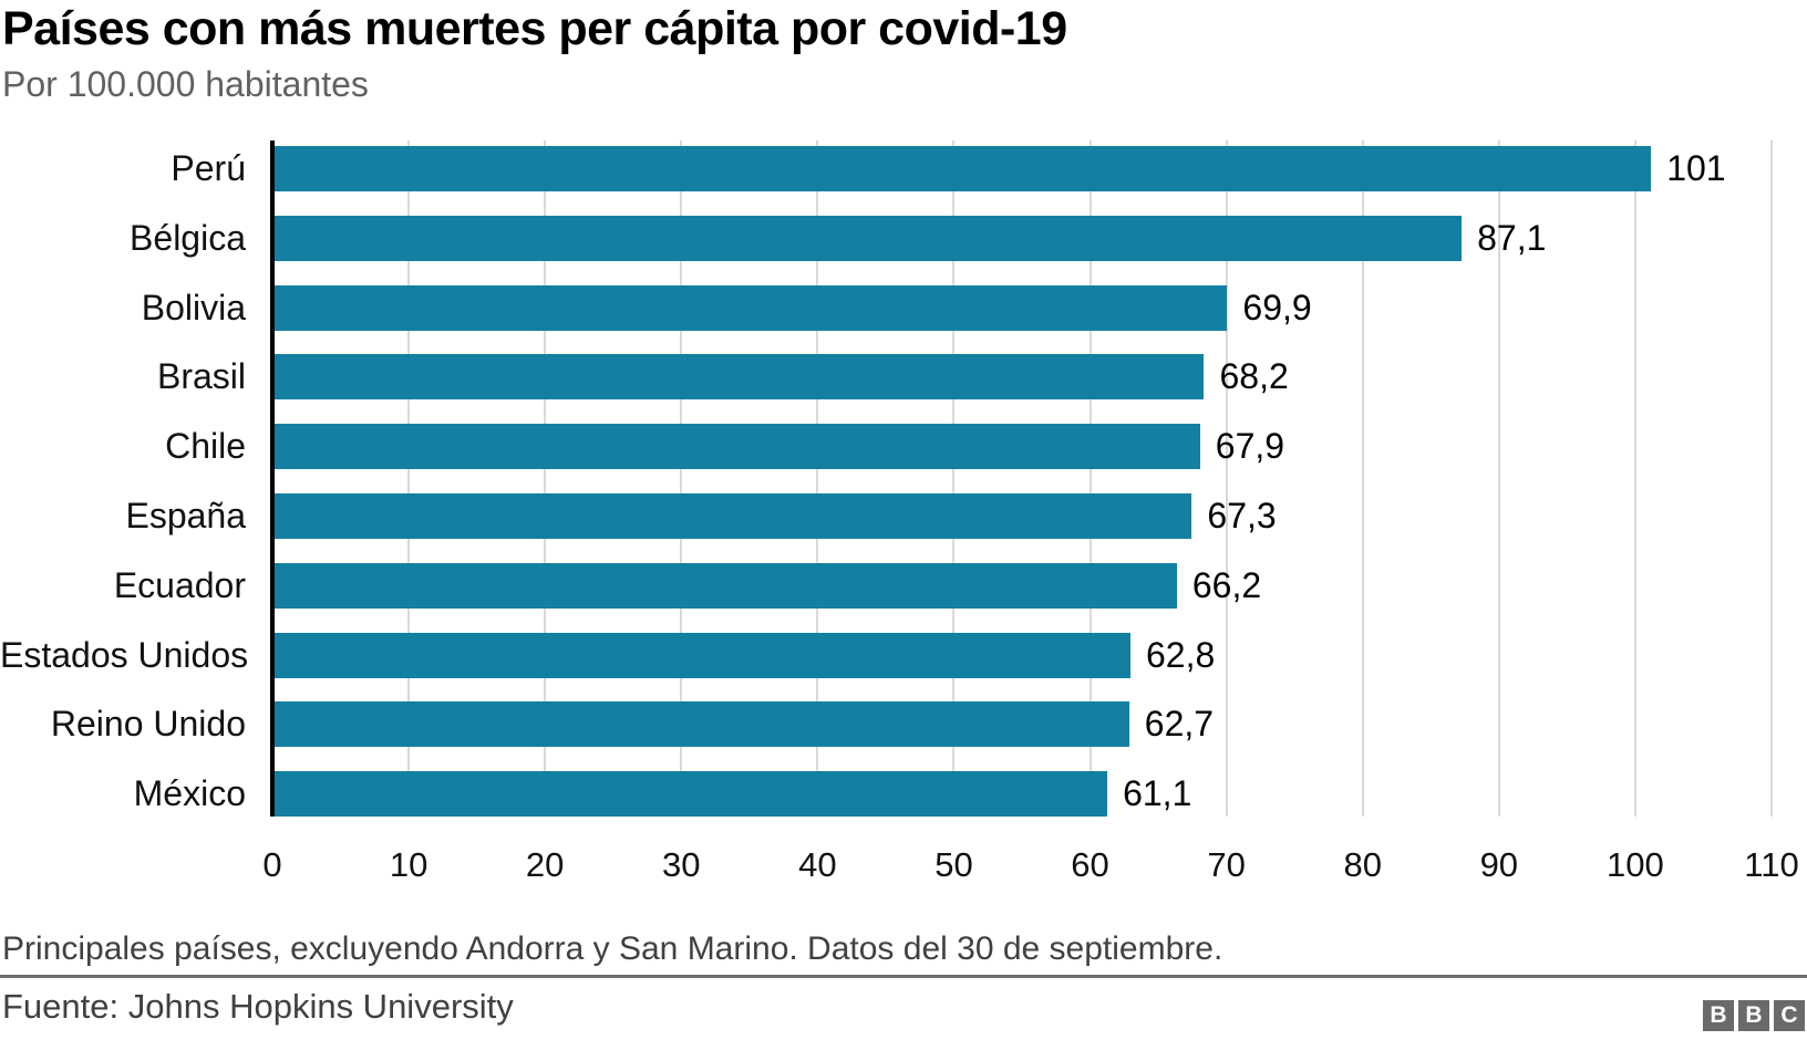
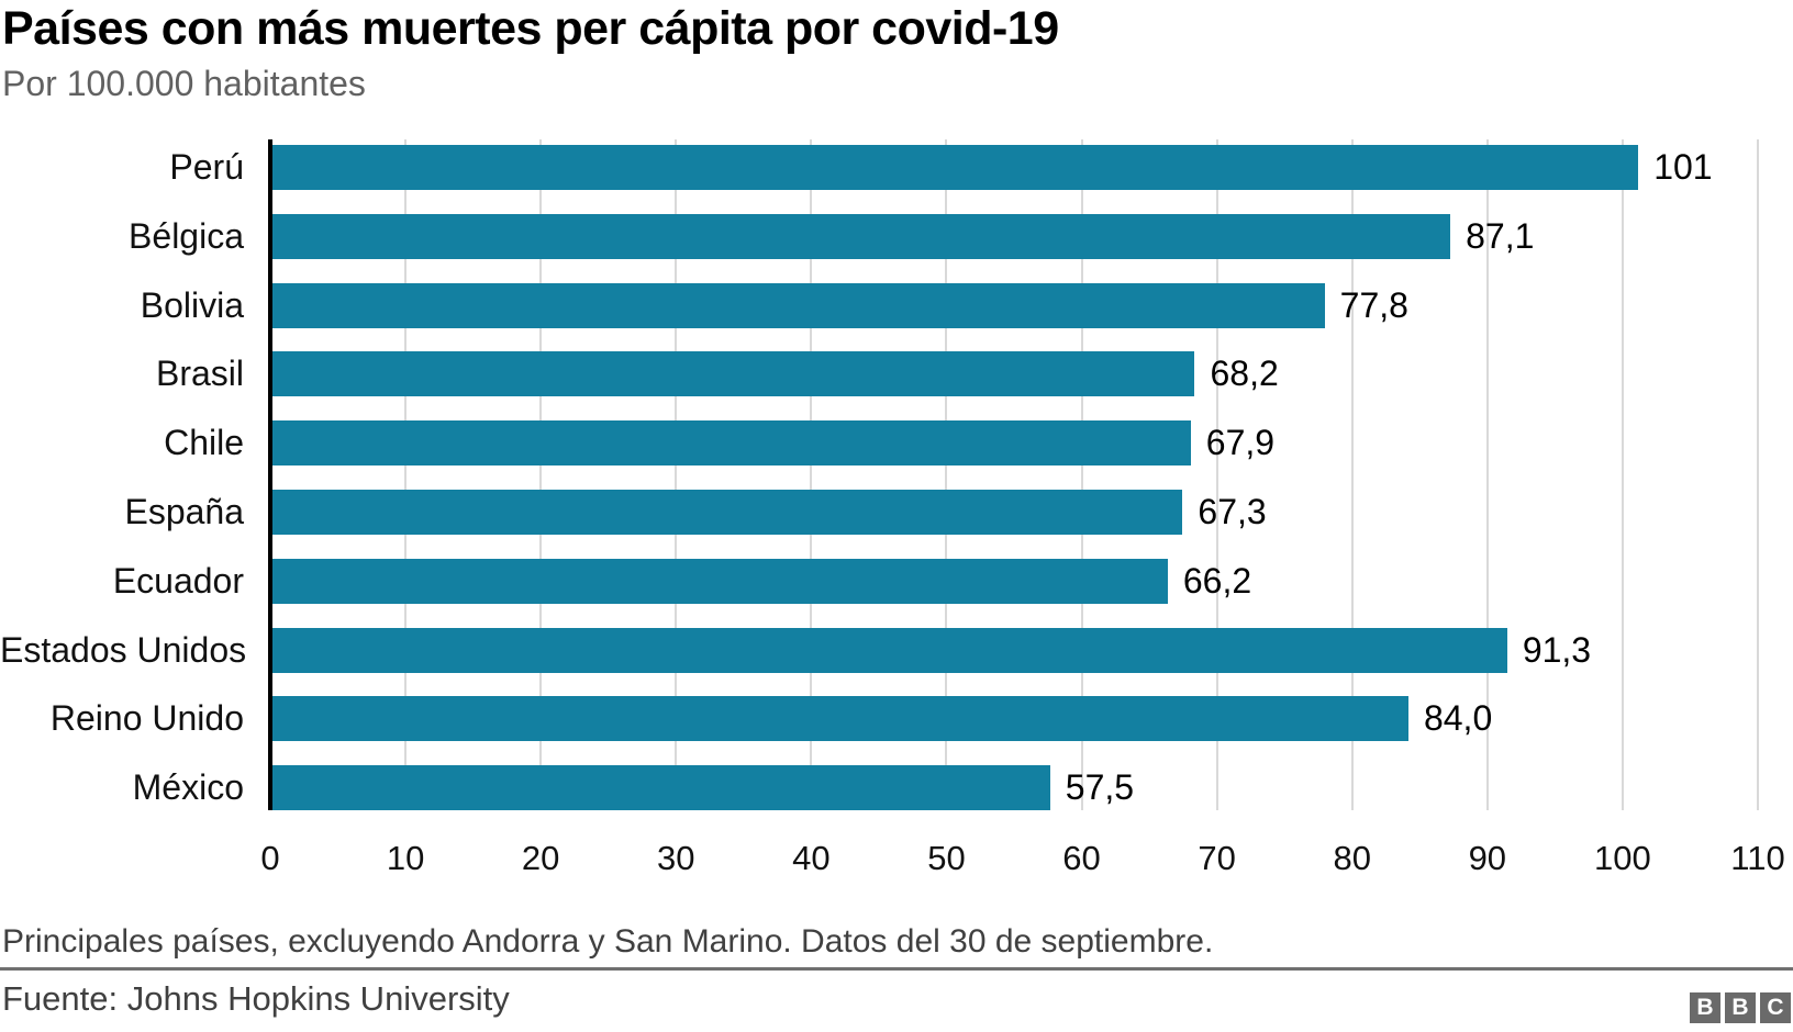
Bolivia: 69,9 -> 77,8
Estados Unidos: 62,8 -> 91,3
Reino Unido: 62,7 -> 84,0
México: 61,1 -> 57,5
